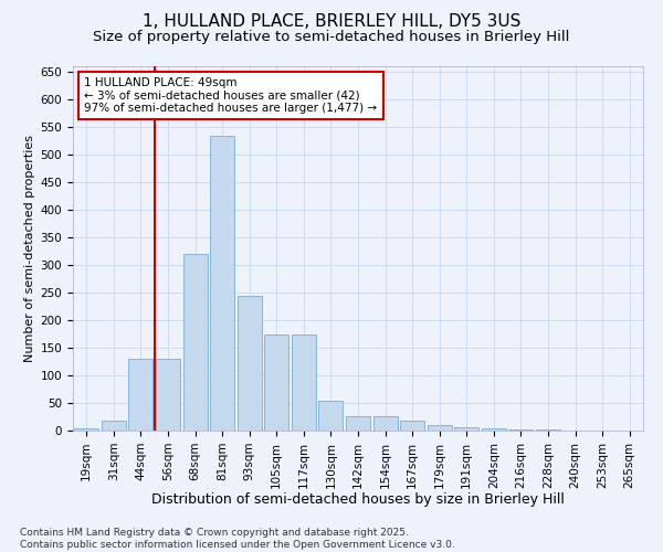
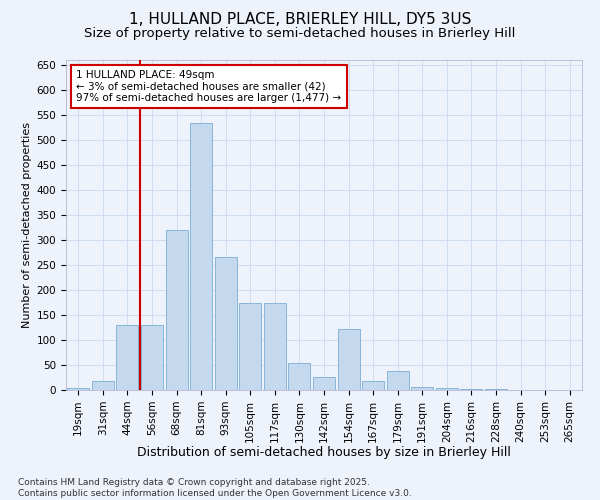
93sqm: 245 -> 266
154sqm: 27 -> 122
179sqm: 10 -> 38
